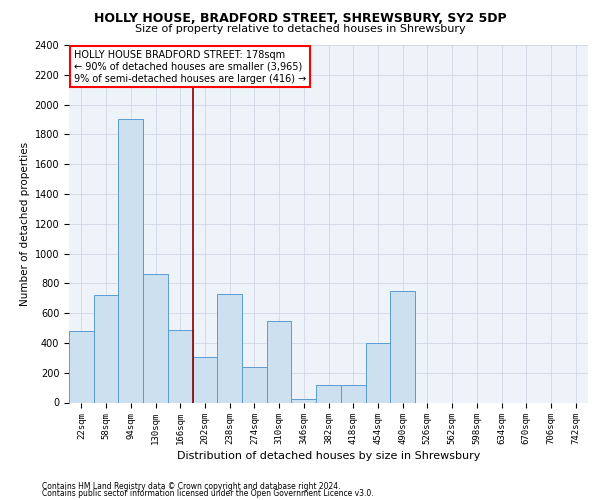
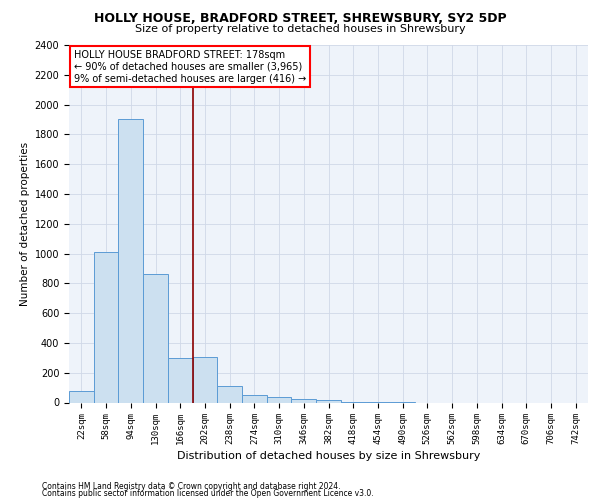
22sqm: 480 -> 80
58sqm: 720 -> 1010
166sqm: 490 -> 300
238sqm: 730 -> 110
274sqm: 240 -> 50
310sqm: 550 -> 40
382sqm: 120 -> 20
418sqm: 120 -> 0
454sqm: 400 -> 0
490sqm: 750 -> 0
